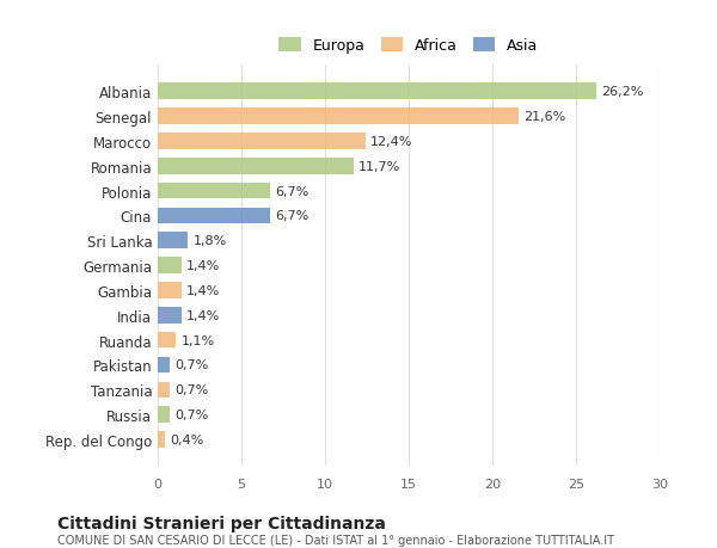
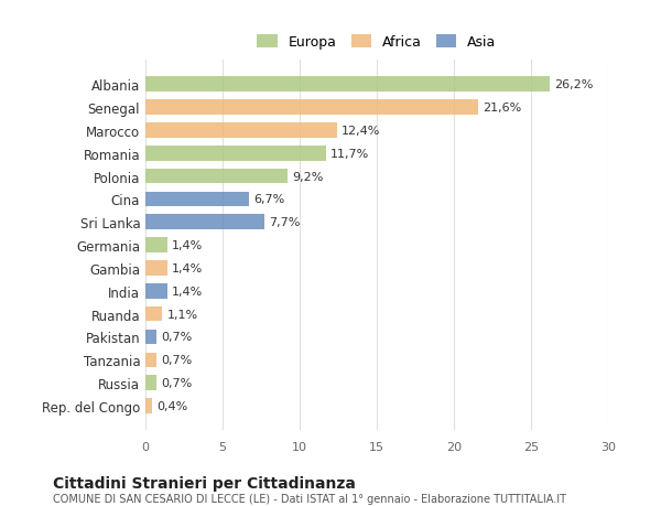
Polonia: 6,7% -> 9,2%
Sri Lanka: 1,8% -> 7,7%
